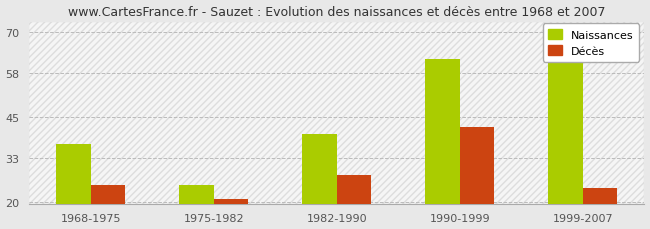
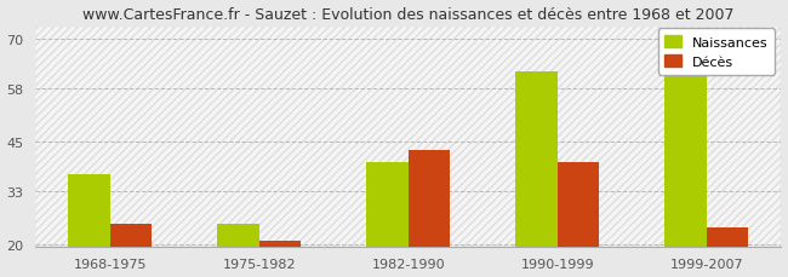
Décès/1982-1990: 28 -> 43
Décès/1990-1999: 42 -> 40
